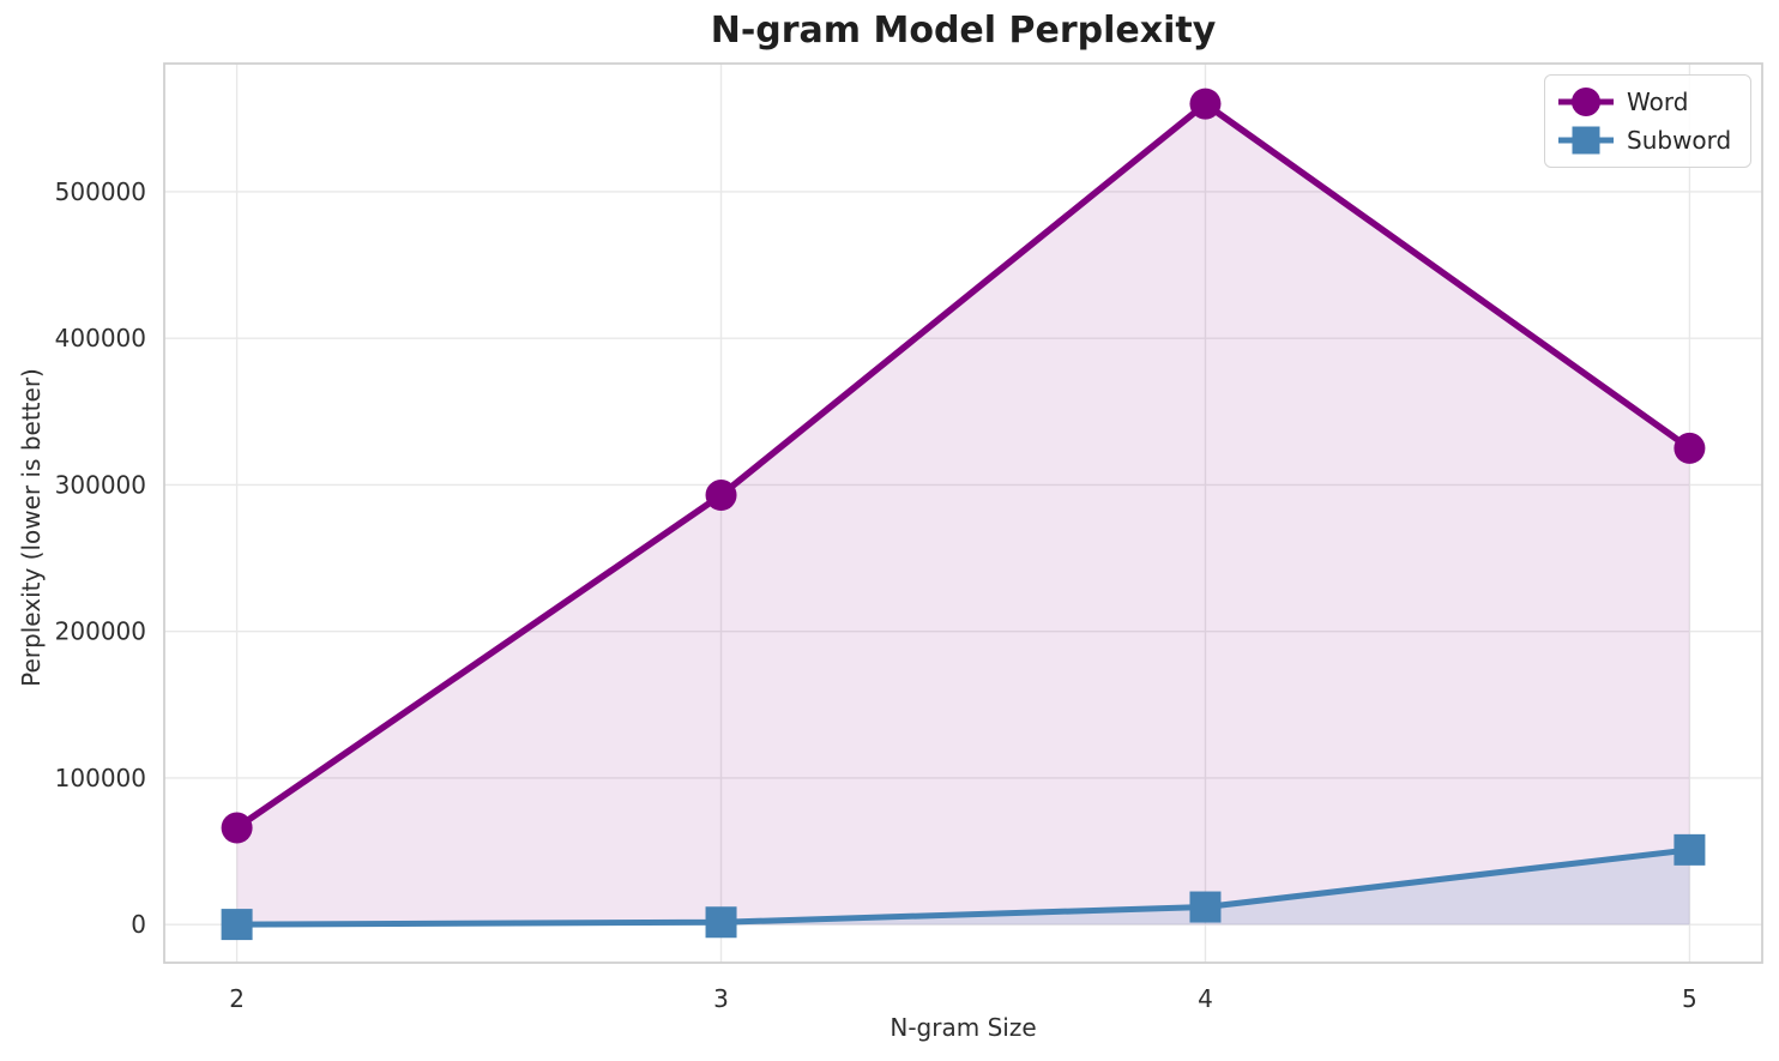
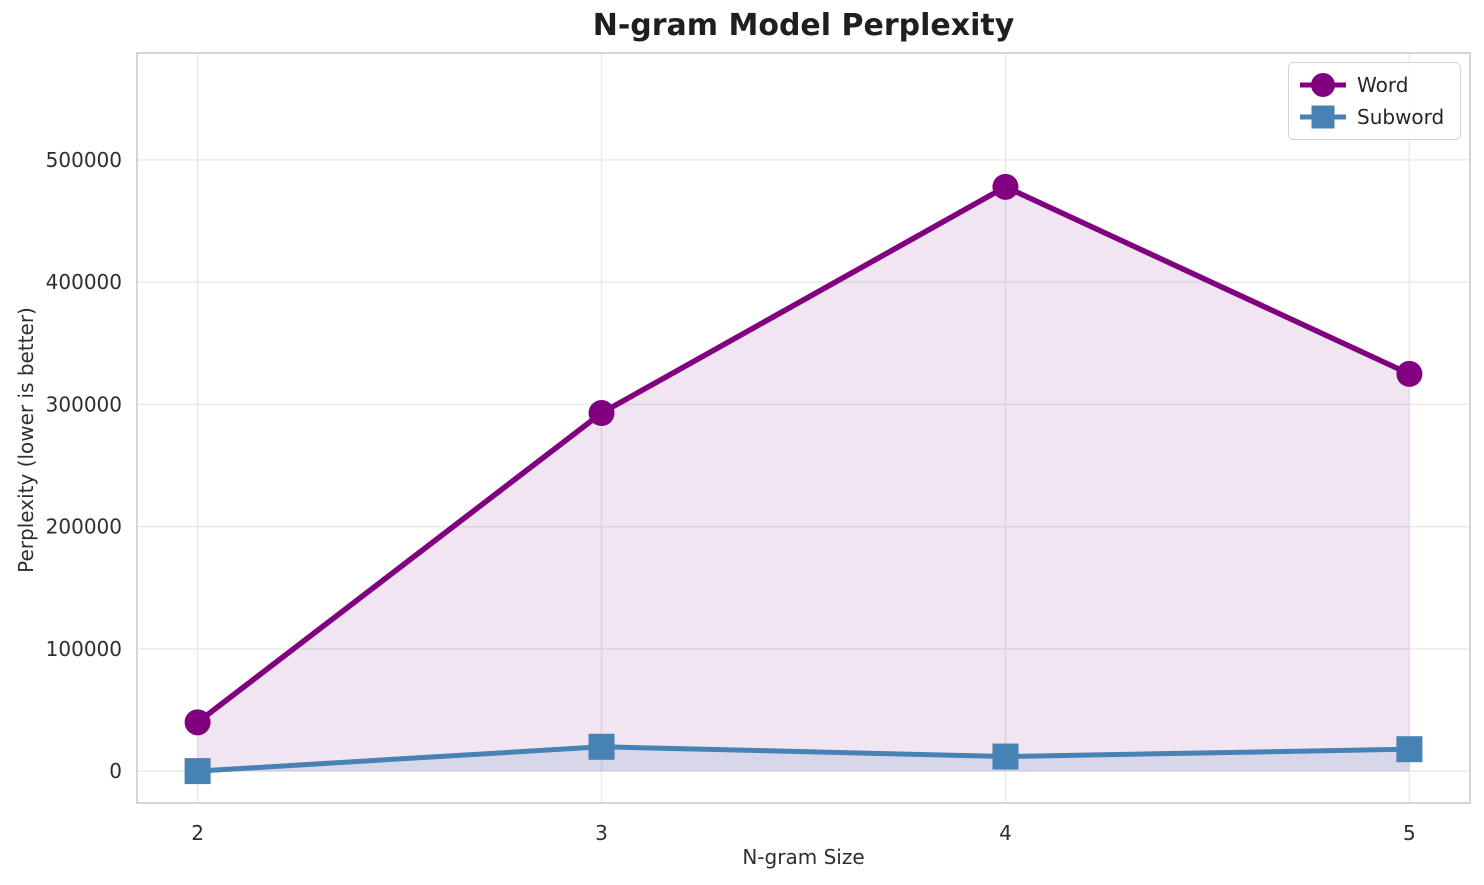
Word/2: 66000 -> 40000
Subword/3: 2000 -> 20000
Word/4: 560000 -> 478000
Subword/5: 51000 -> 18000
